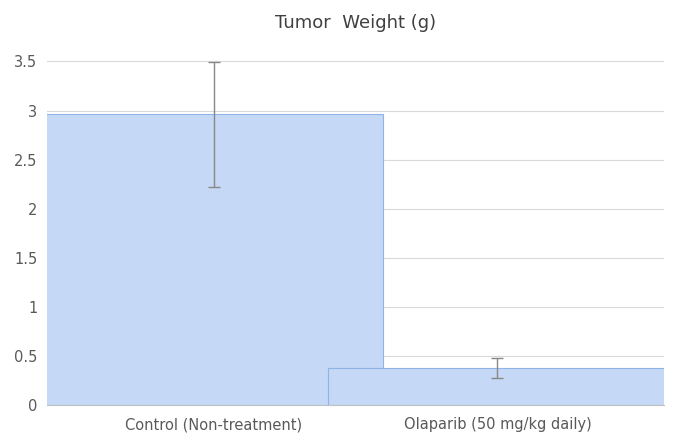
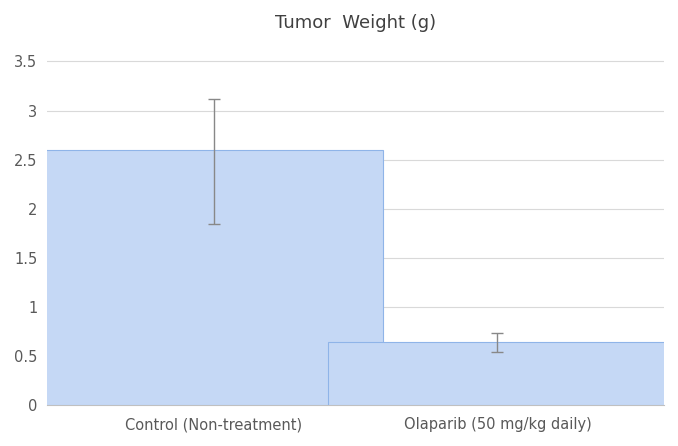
Control (Non-treatment): 2.97 -> 2.60
Olaparib (50 mg/kg daily): 0.38 -> 0.64
